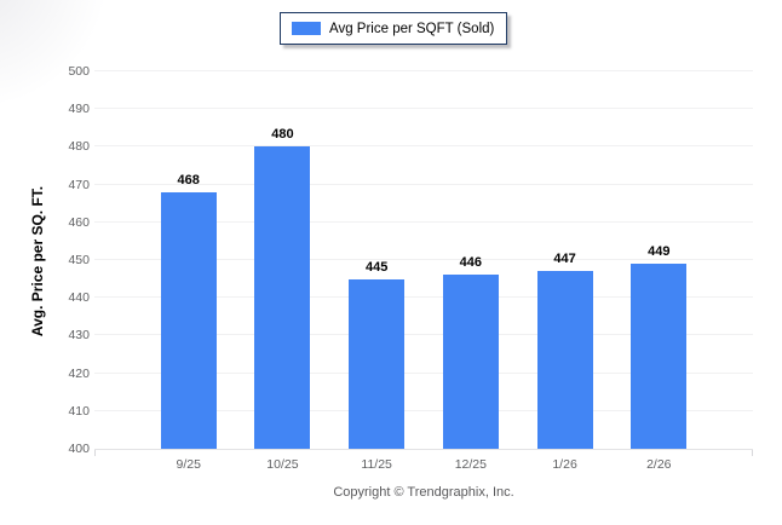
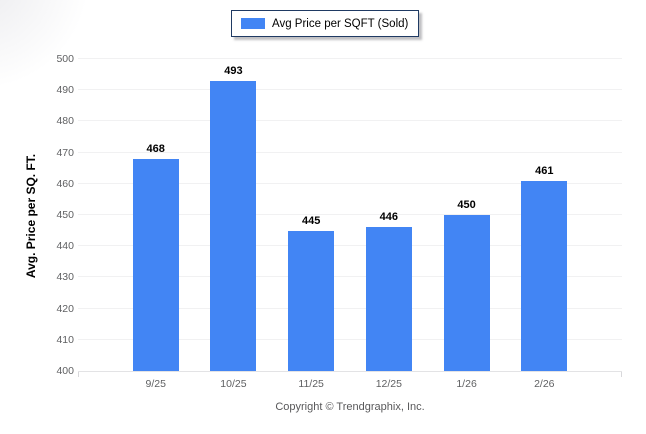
10/25: 480 -> 493
1/26: 447 -> 450
2/26: 449 -> 461
